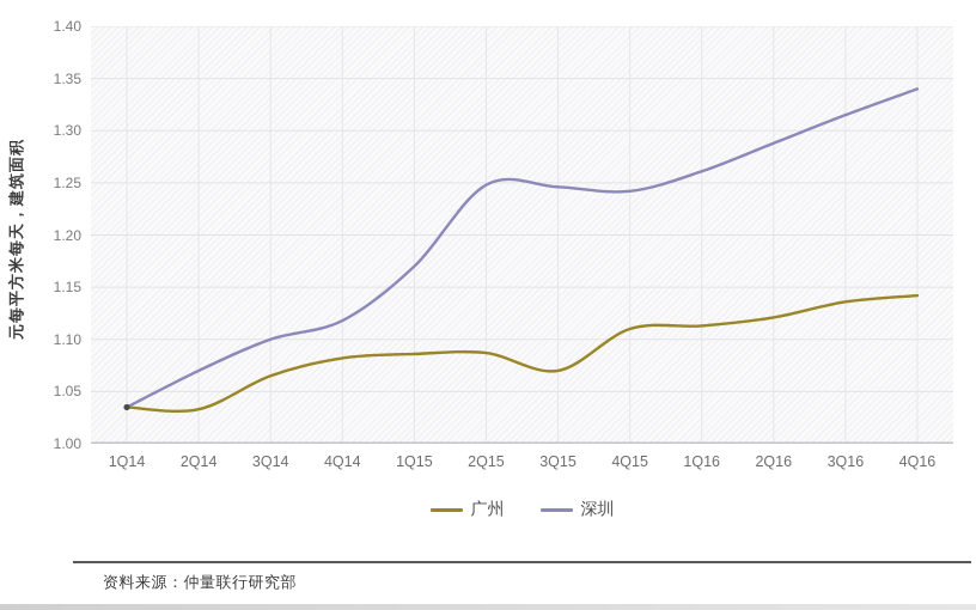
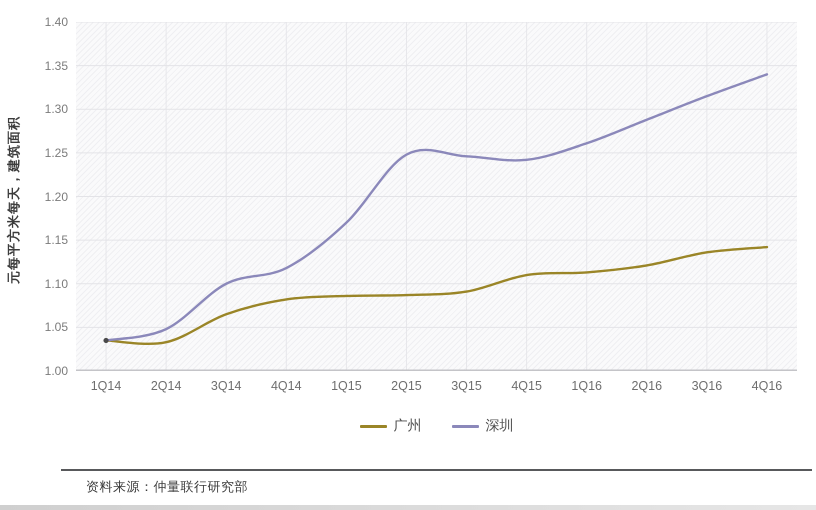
深圳/2Q14: 1.07 -> 1.05
广州/3Q15: 1.07 -> 1.09
